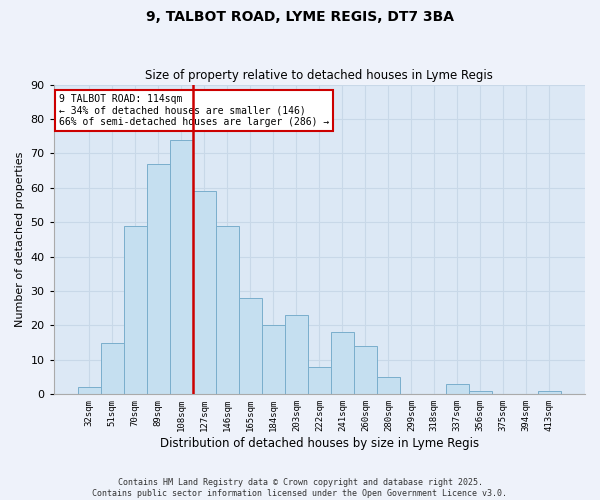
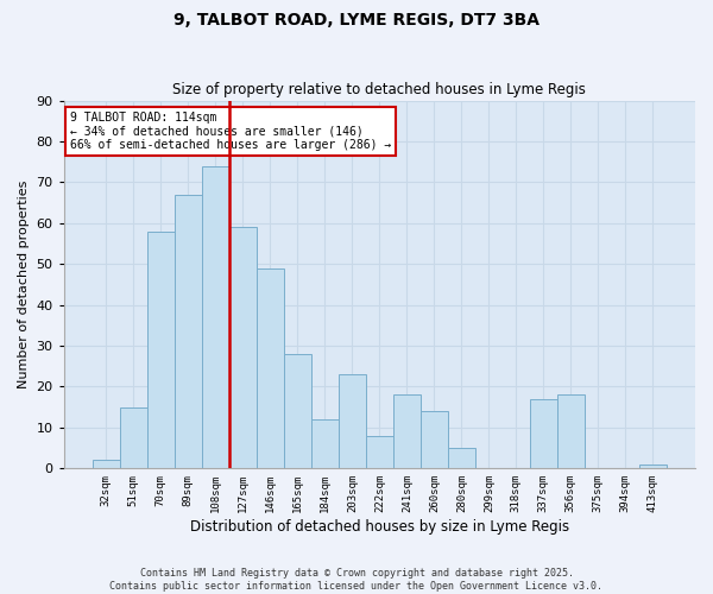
70sqm: 49 -> 58
184sqm: 20 -> 12
337sqm: 3 -> 17
356sqm: 1 -> 18
